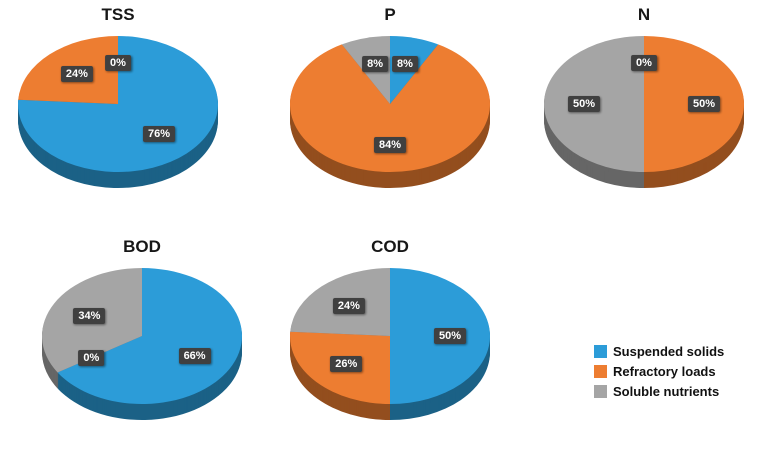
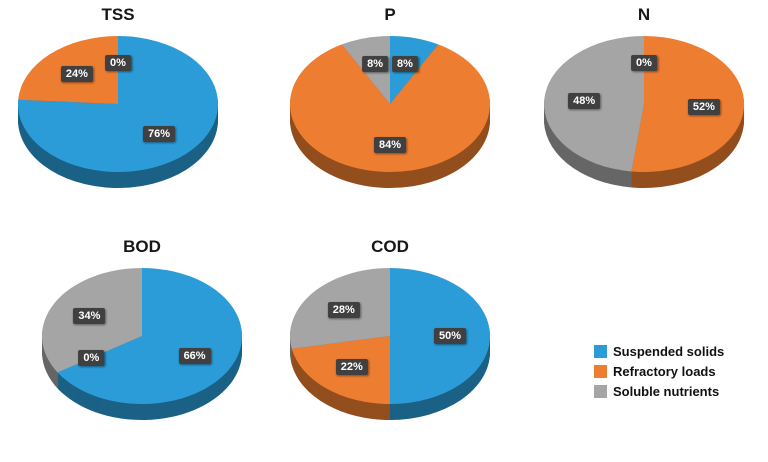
N/Refractory loads: 50% -> 52%
N/Soluble nutrients: 50% -> 48%
COD/Refractory loads: 26% -> 22%
COD/Soluble nutrients: 24% -> 28%
